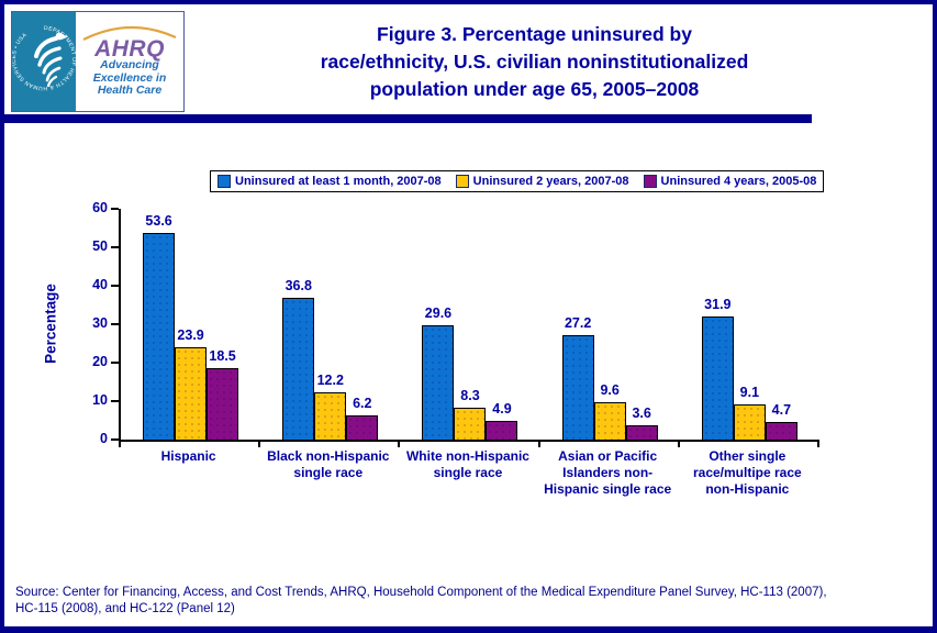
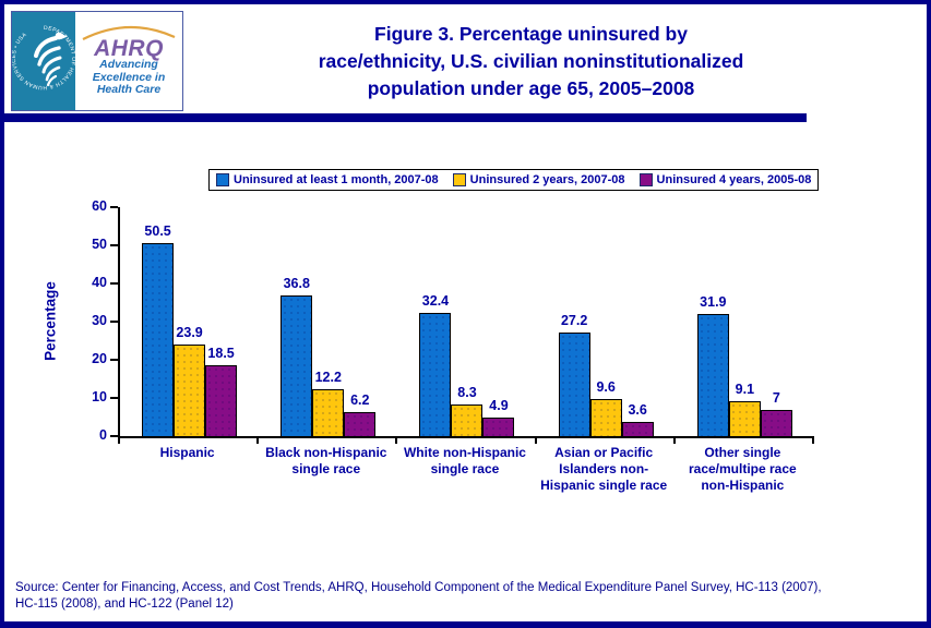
Uninsured at least 1 month, 2007-08/Hispanic: 53.6 -> 50.5
Uninsured at least 1 month, 2007-08/White non-Hispanic single race: 29.6 -> 32.4
Uninsured 4 years, 2005-08/Other single race/multipe race non-Hispanic: 4.7 -> 7
